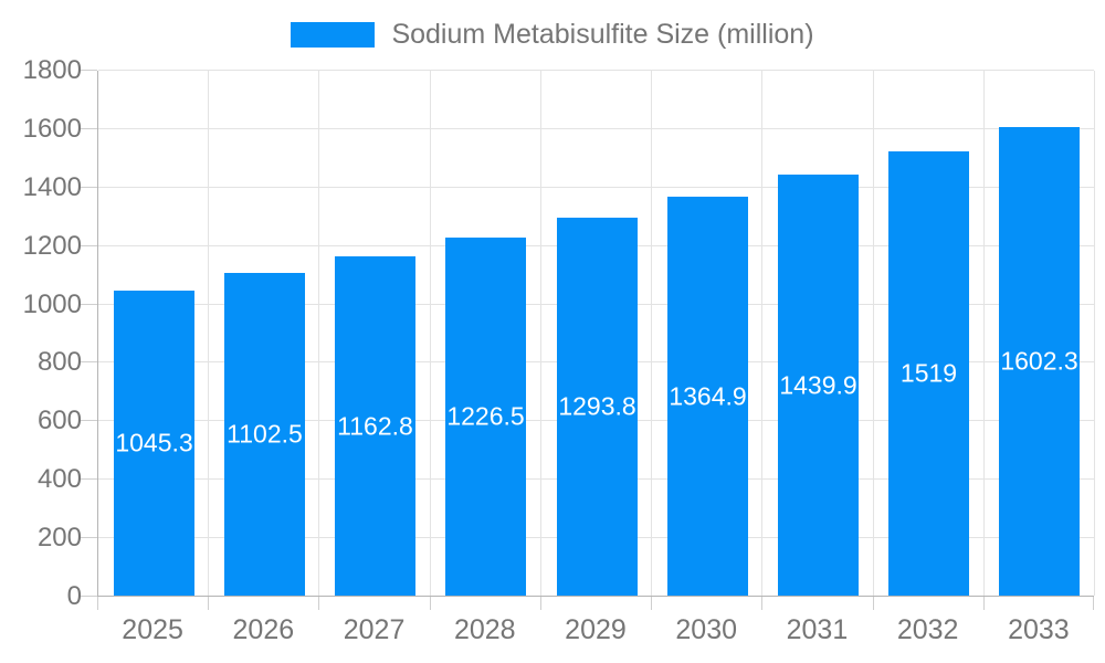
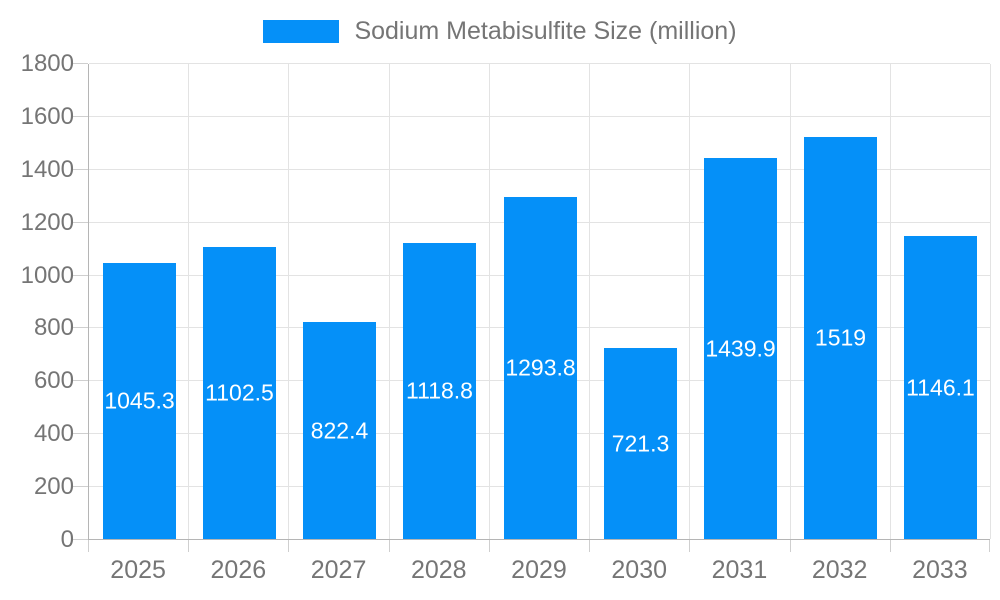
2027: 1162.8 -> 822.4
2028: 1226.5 -> 1118.8
2030: 1364.9 -> 721.3
2033: 1602.3 -> 1146.1
